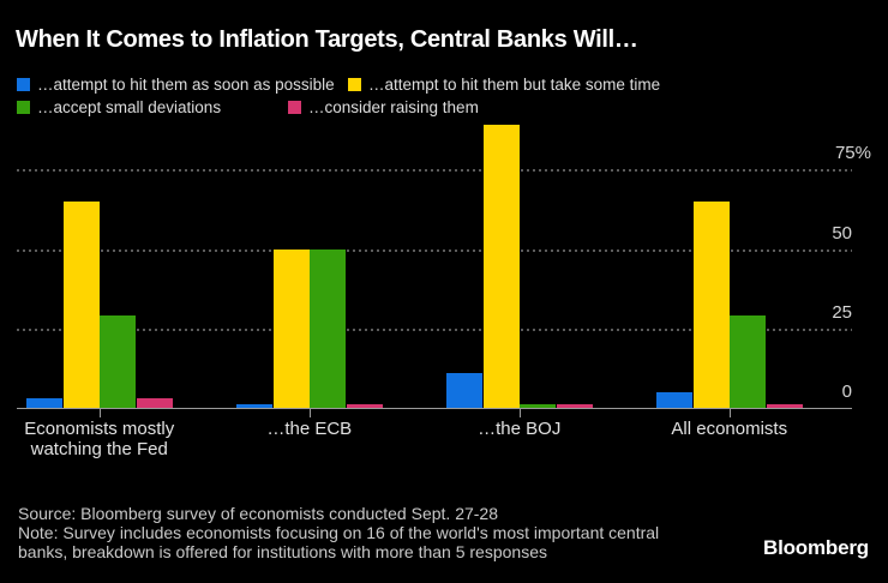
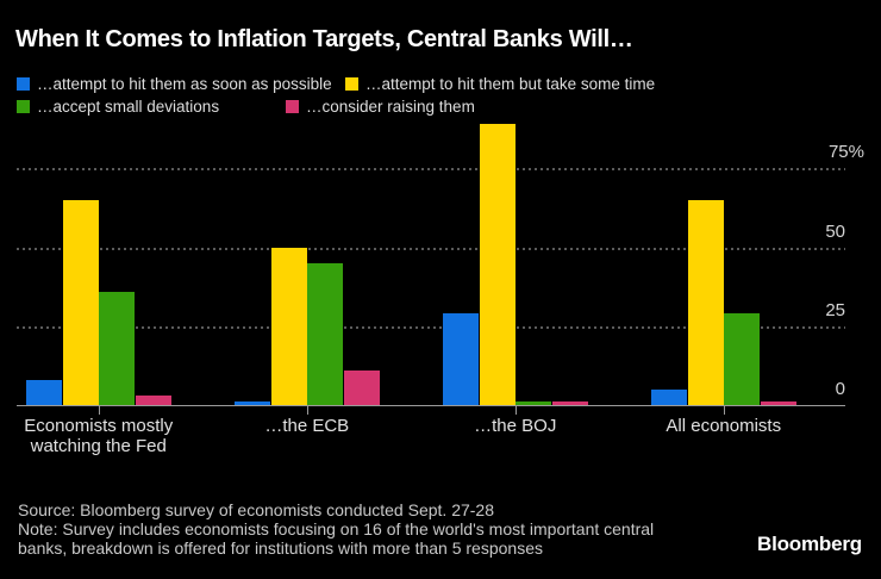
…attempt to hit them as soon as possible/Economists mostly watching the Fed: 3 -> 8
…accept small deviations/Economists mostly watching the Fed: 29 -> 36
…accept small deviations/…the ECB: 50 -> 45
…consider raising them/…the ECB: 1 -> 11
…attempt to hit them as soon as possible/…the BOJ: 11 -> 29
